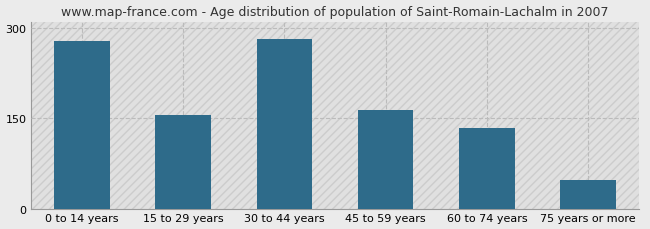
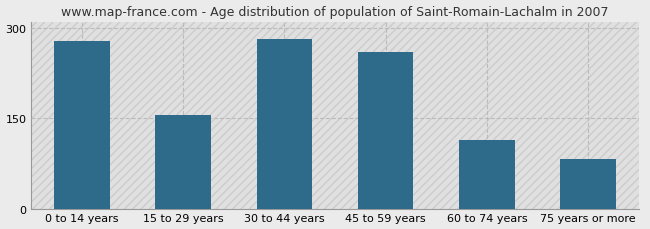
45 to 59 years: 163 -> 260
60 to 74 years: 133 -> 114
75 years or more: 47 -> 82
